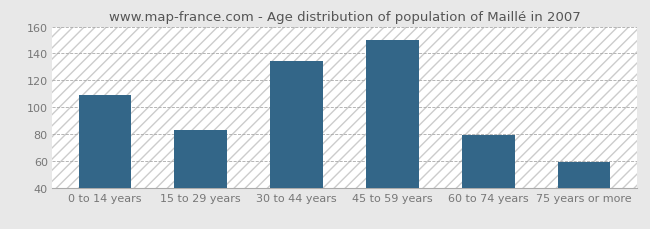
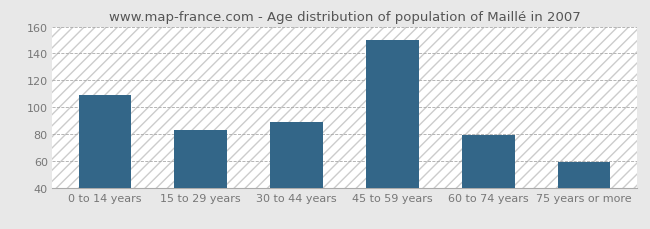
30 to 44 years: 134 -> 89
